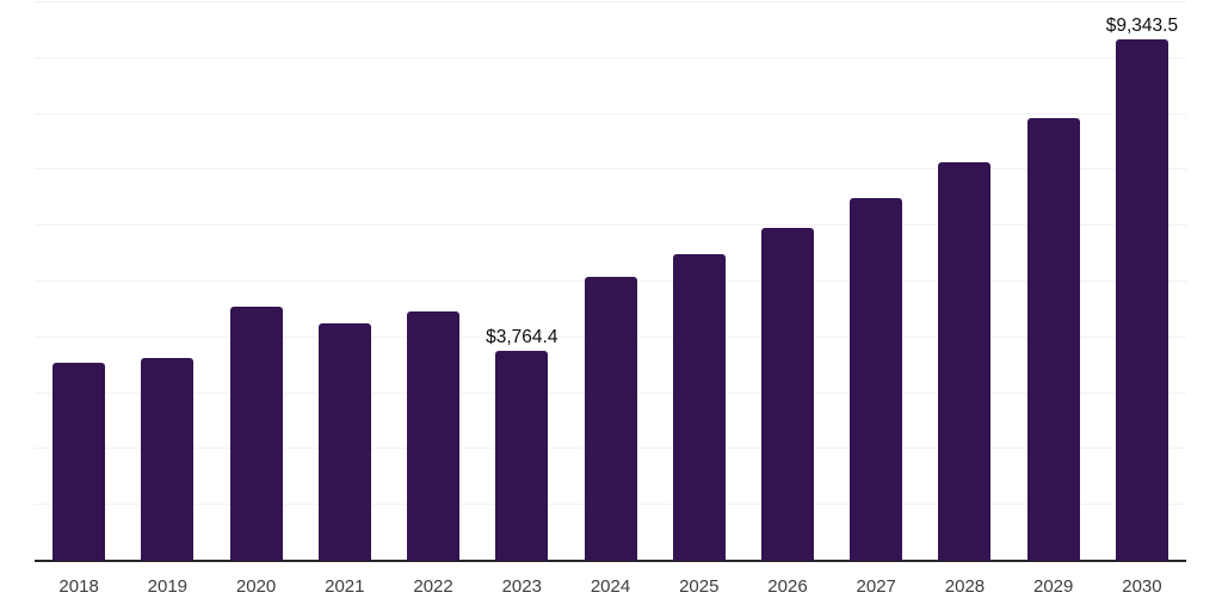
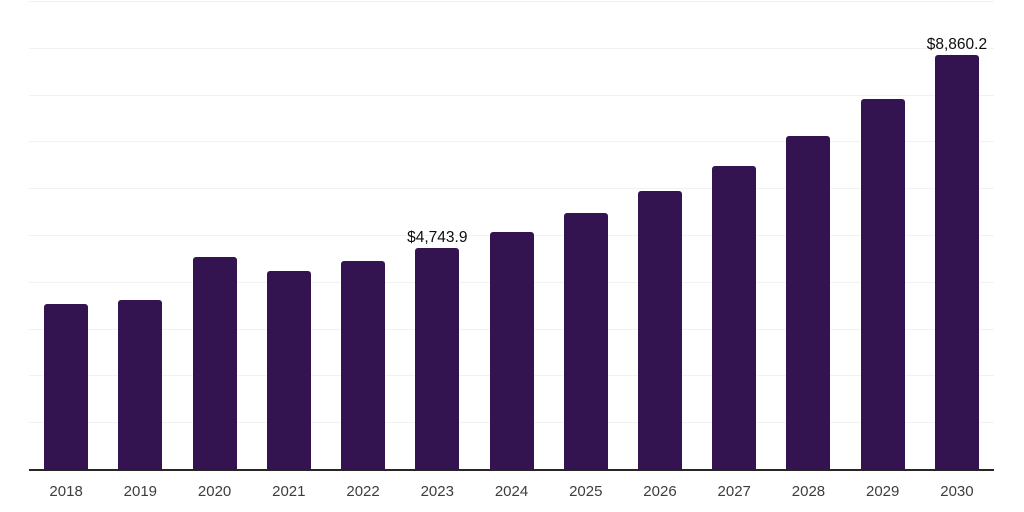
2023: $3,764.4 -> $4,743.9
2030: $9,343.5 -> $8,860.2
